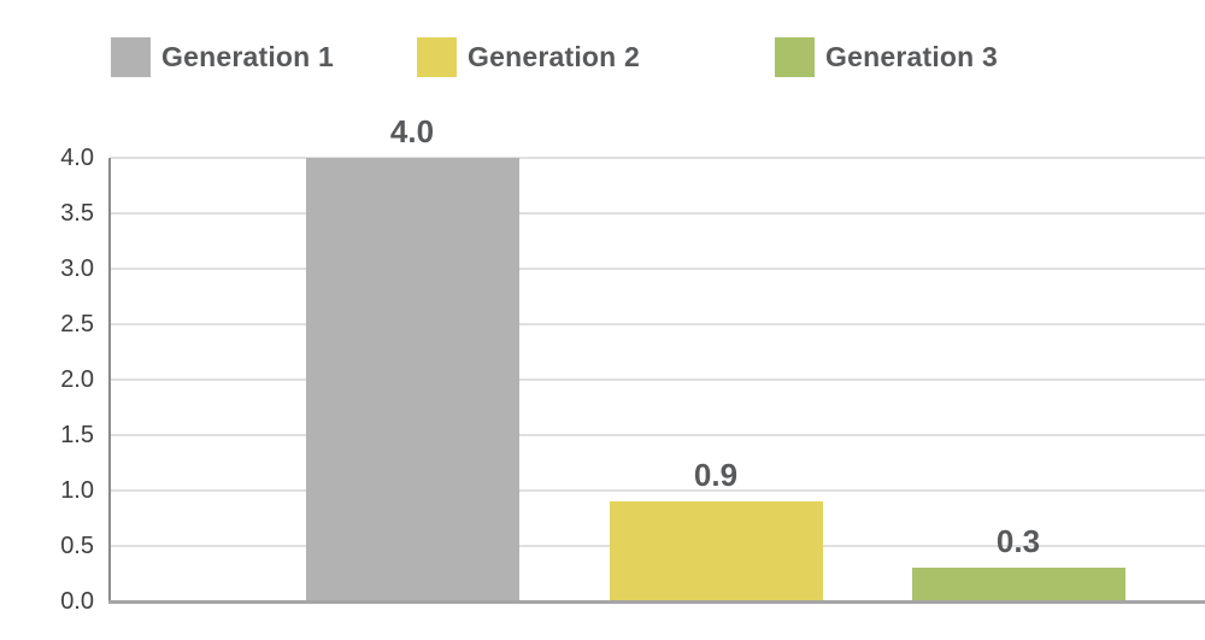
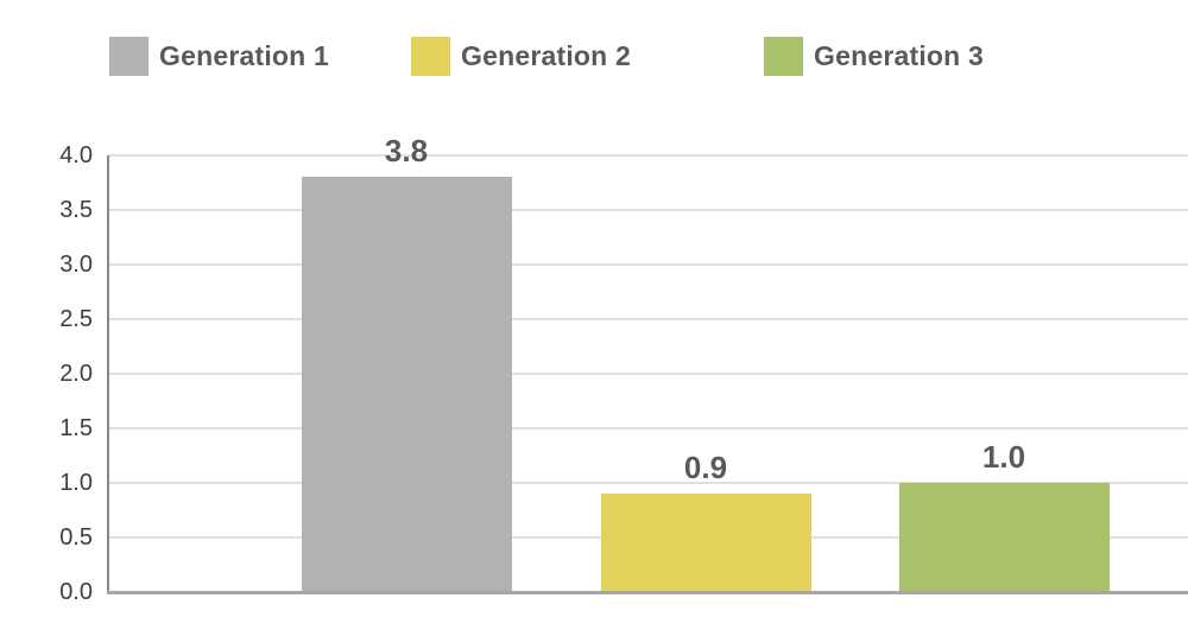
Generation 1: 4.0 -> 3.8
Generation 3: 0.3 -> 1.0
